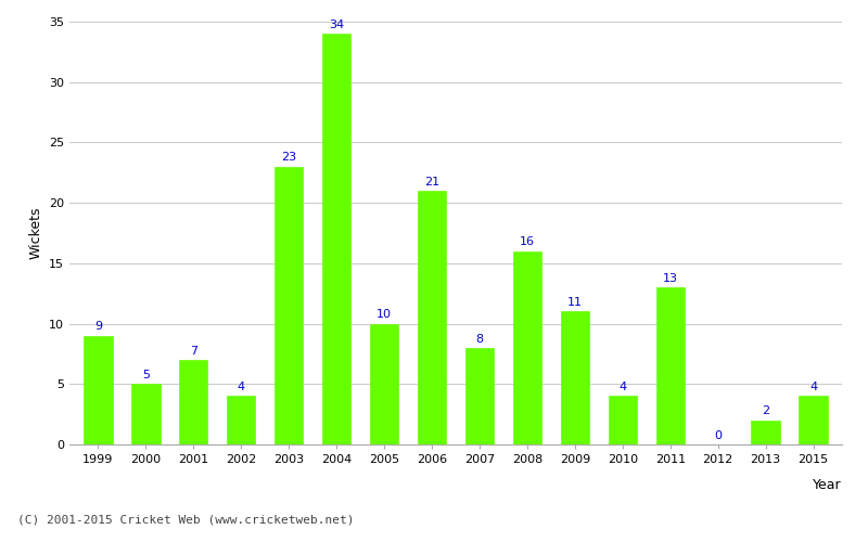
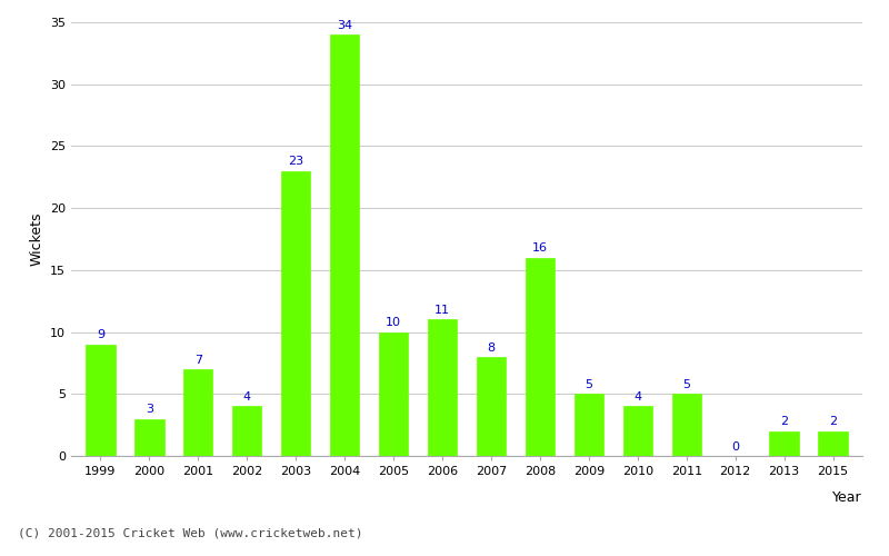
2000: 5 -> 3
2006: 21 -> 11
2009: 11 -> 5
2011: 13 -> 5
2015: 4 -> 2
